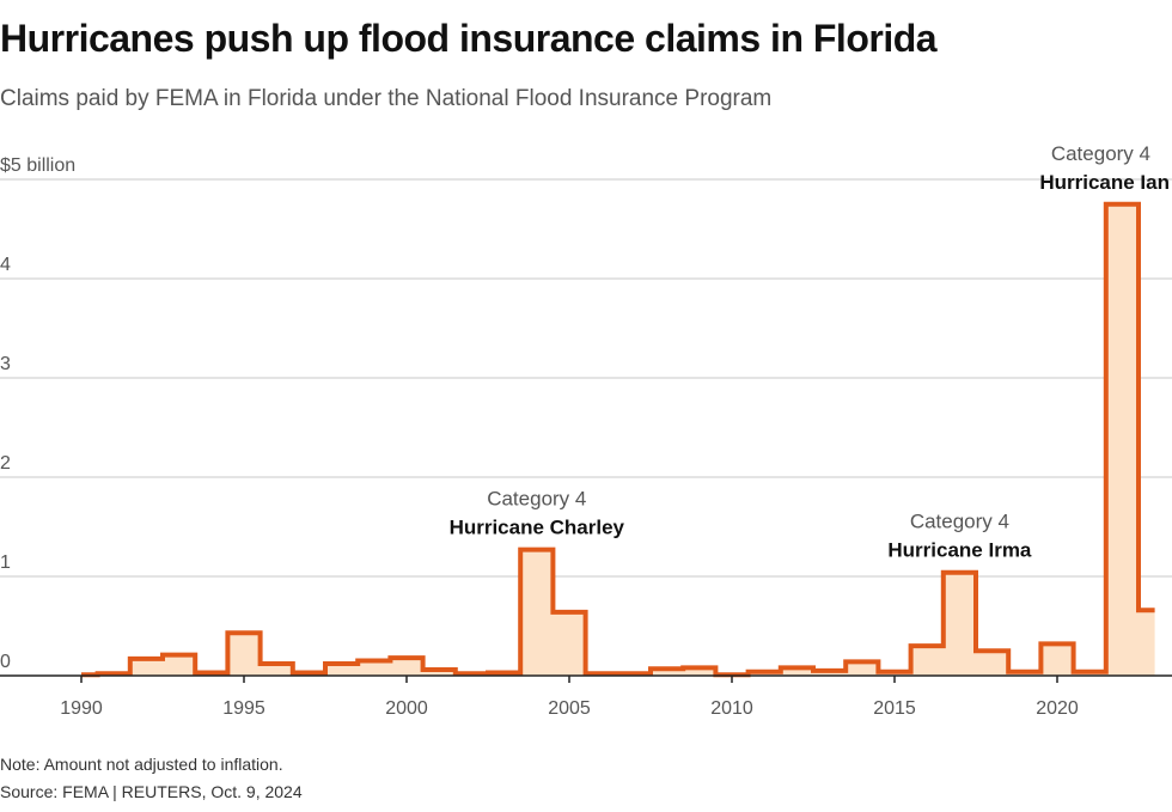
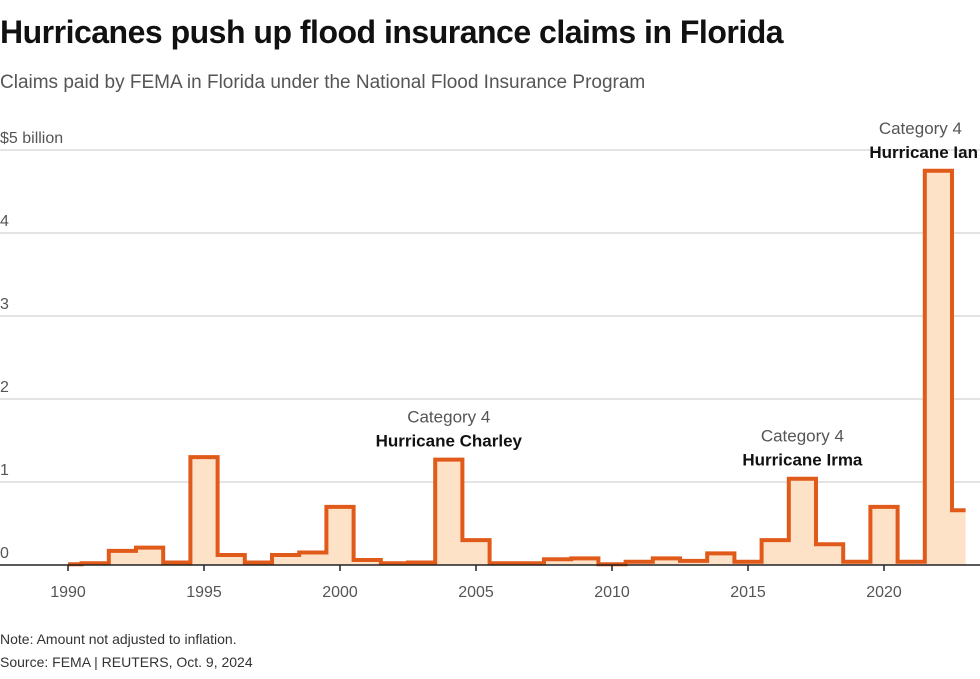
1995: 0.4 -> 1.3
2000: 0.2 -> 0.7
2005: 0.6 -> 0.3
2020: 0.3 -> 0.7
